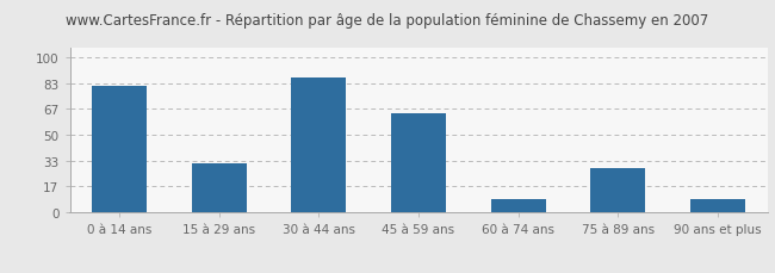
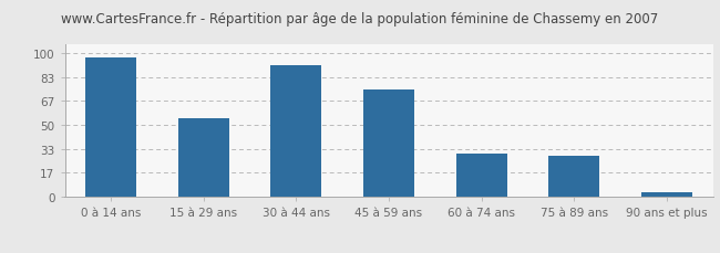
0 à 14 ans: 82 -> 97
15 à 29 ans: 32 -> 55
30 à 44 ans: 87 -> 92
45 à 59 ans: 64 -> 75
60 à 74 ans: 9 -> 30
90 ans et plus: 9 -> 3
